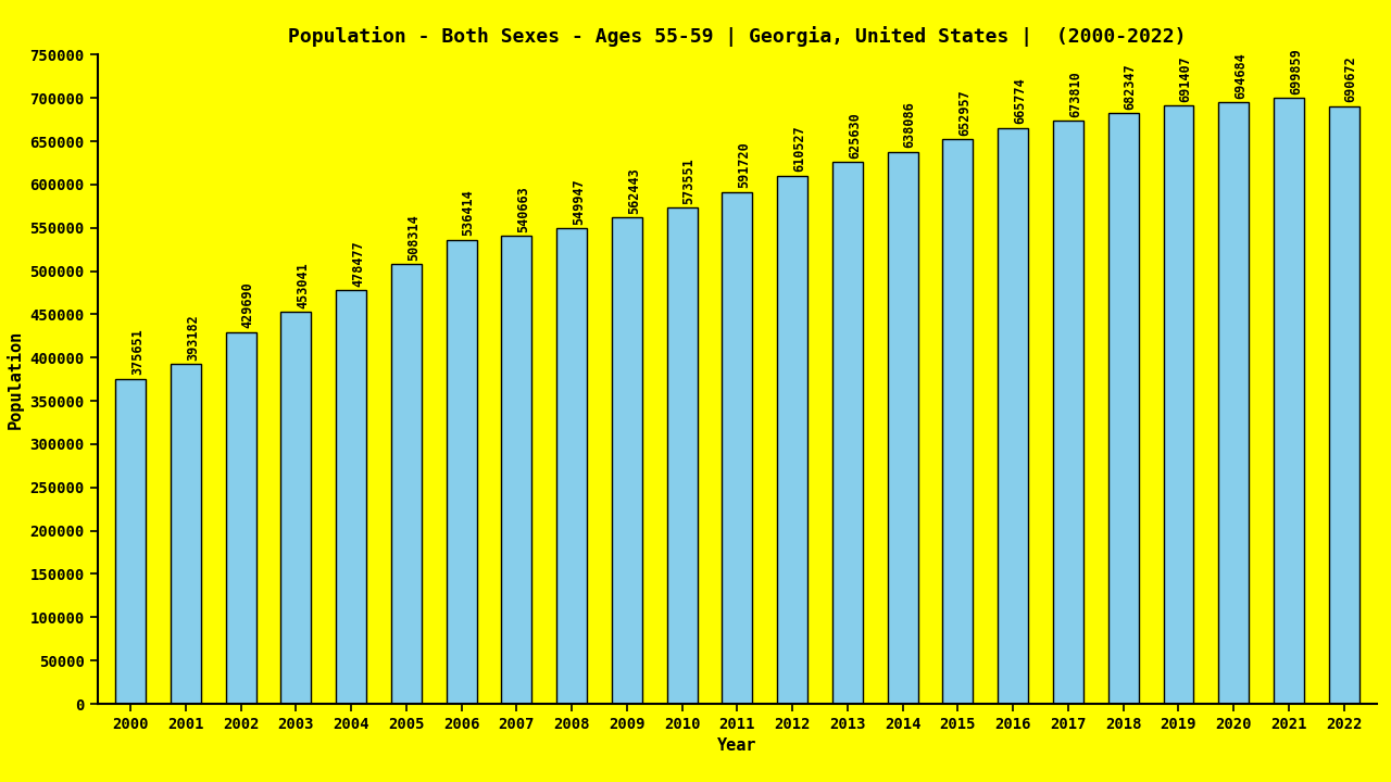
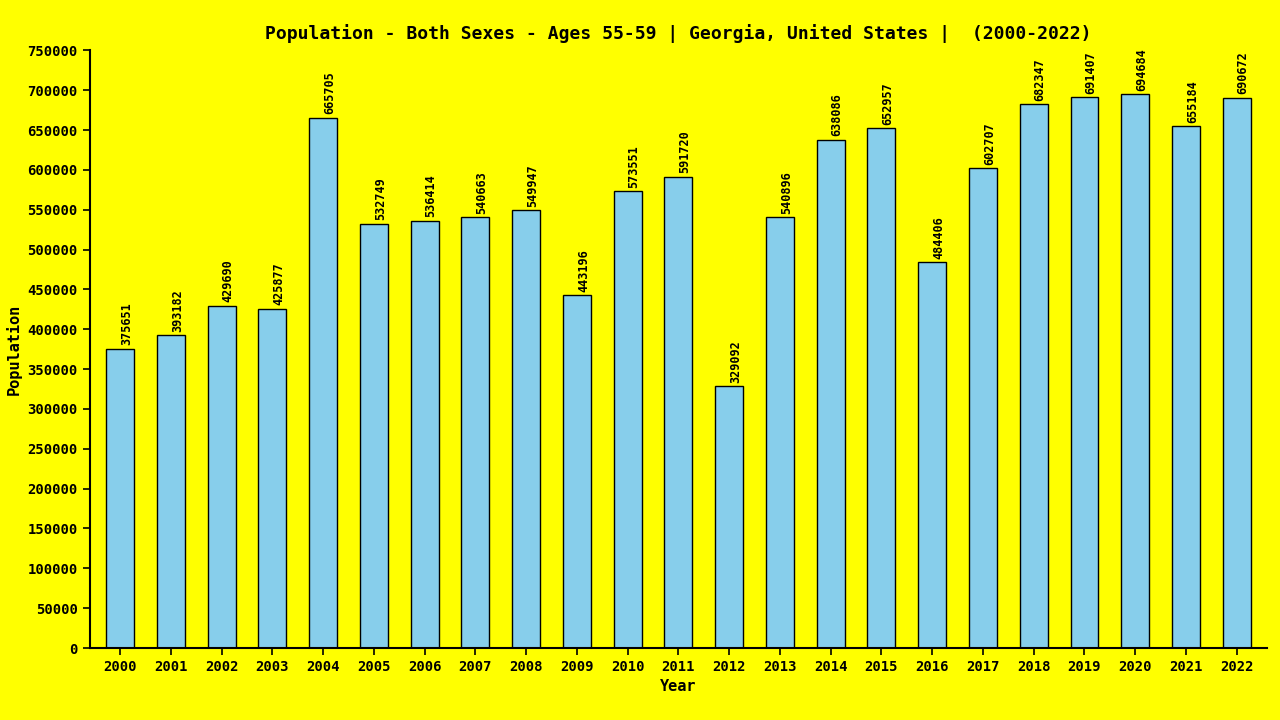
2003: 453041 -> 425877
2004: 478477 -> 665705
2005: 508314 -> 532749
2009: 562443 -> 443196
2012: 610527 -> 329092
2013: 625630 -> 540896
2016: 665774 -> 484406
2017: 673810 -> 602707
2021: 699859 -> 655184
